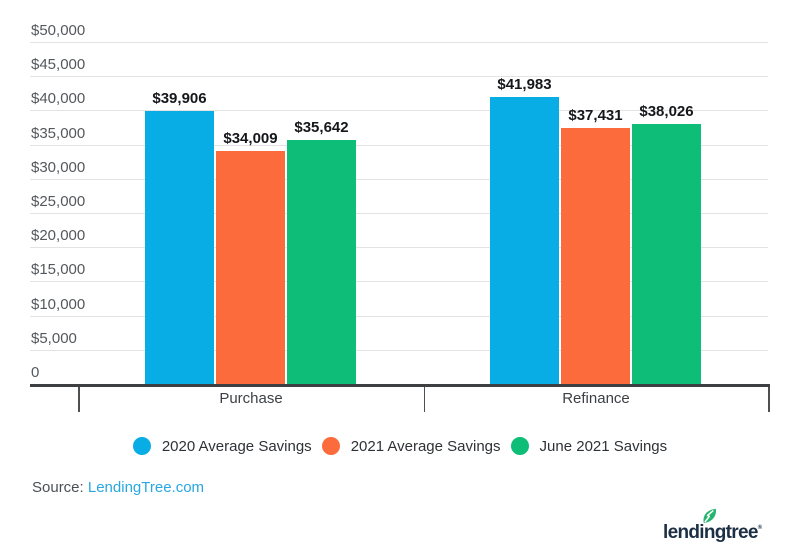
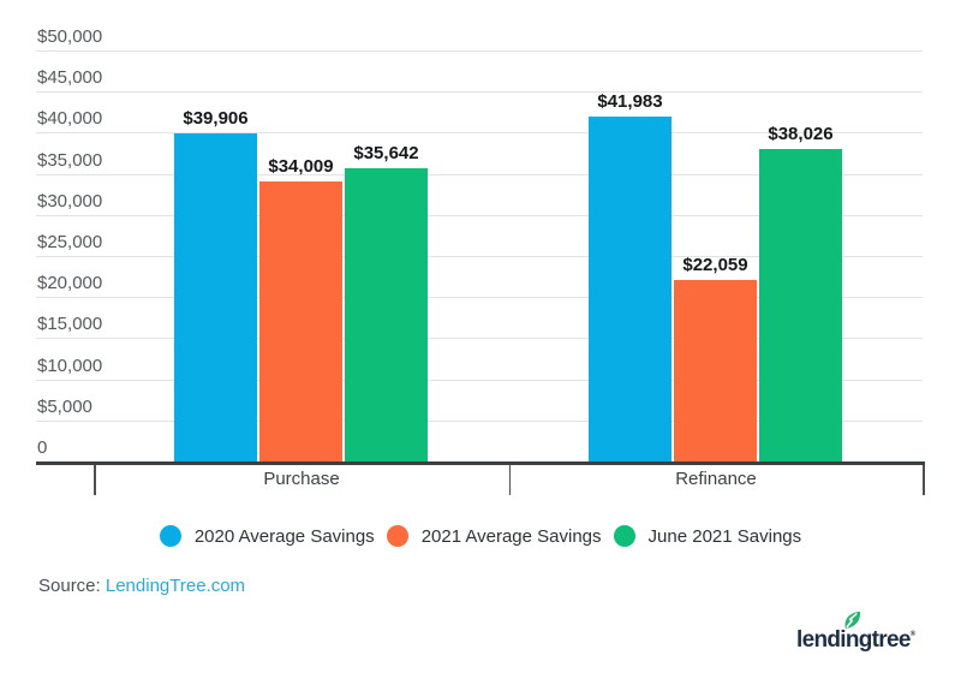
2021 Average Savings/Refinance: $37,431 -> $22,059
